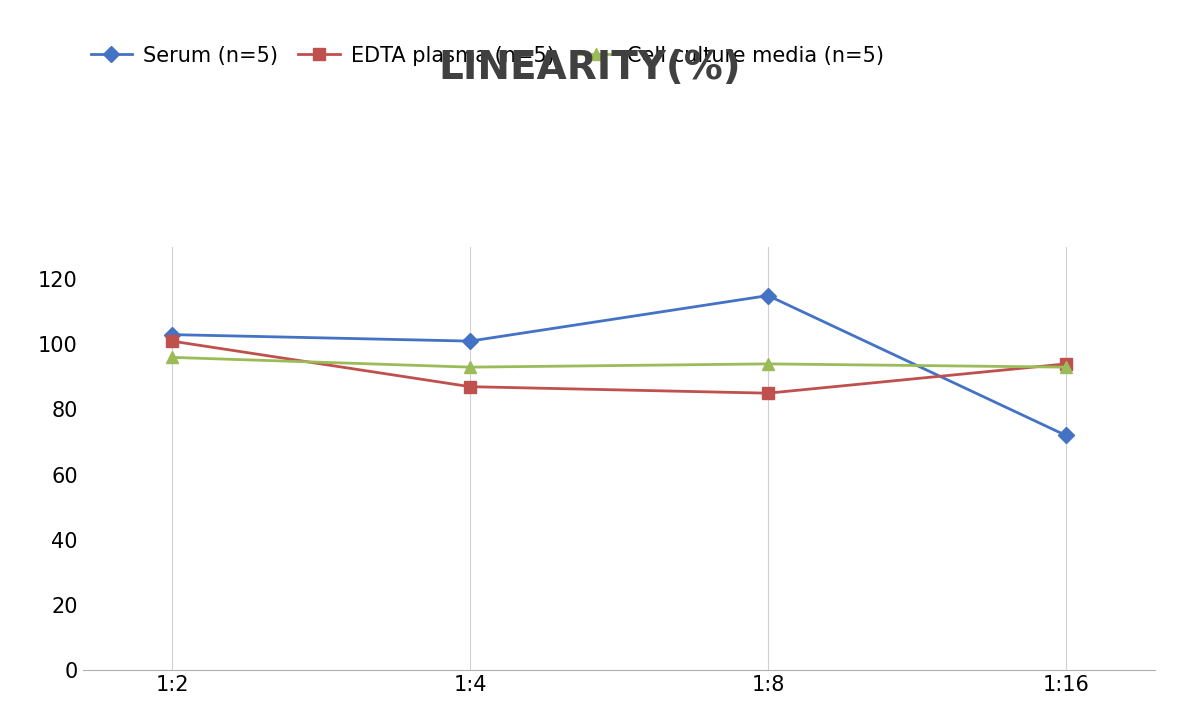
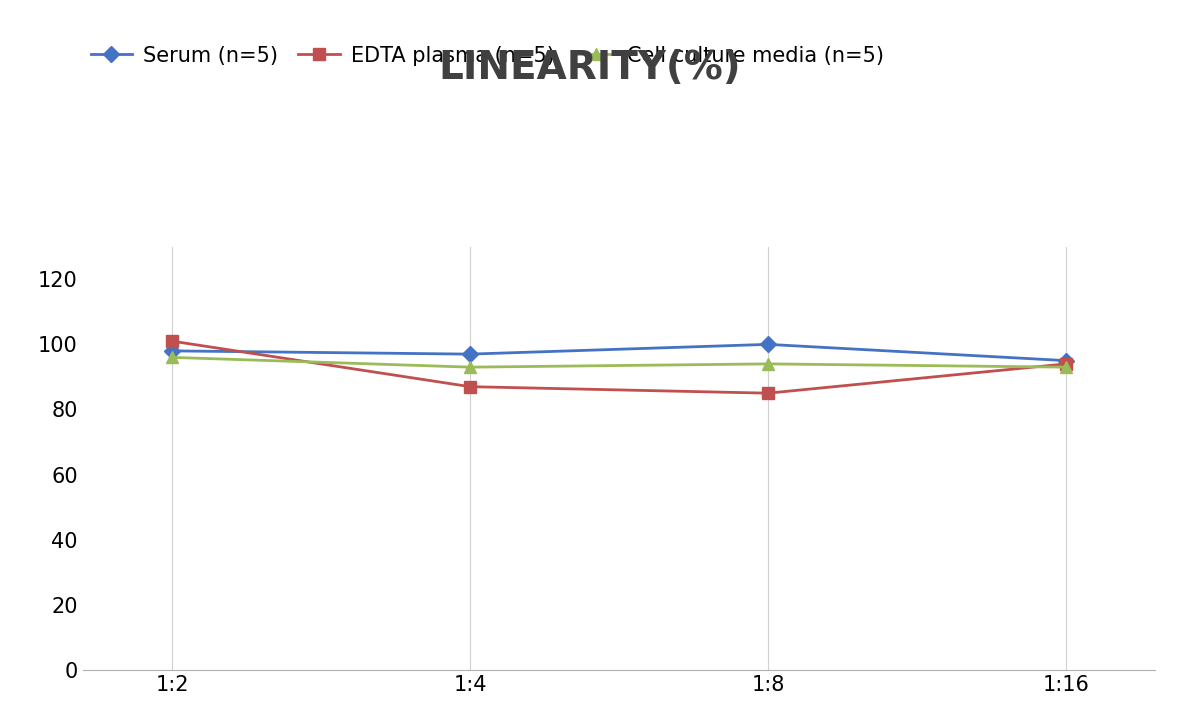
Serum (n=5)/1:2: 103 -> 98
Serum (n=5)/1:4: 101 -> 97
Serum (n=5)/1:8: 115 -> 100
Serum (n=5)/1:16: 72 -> 95
